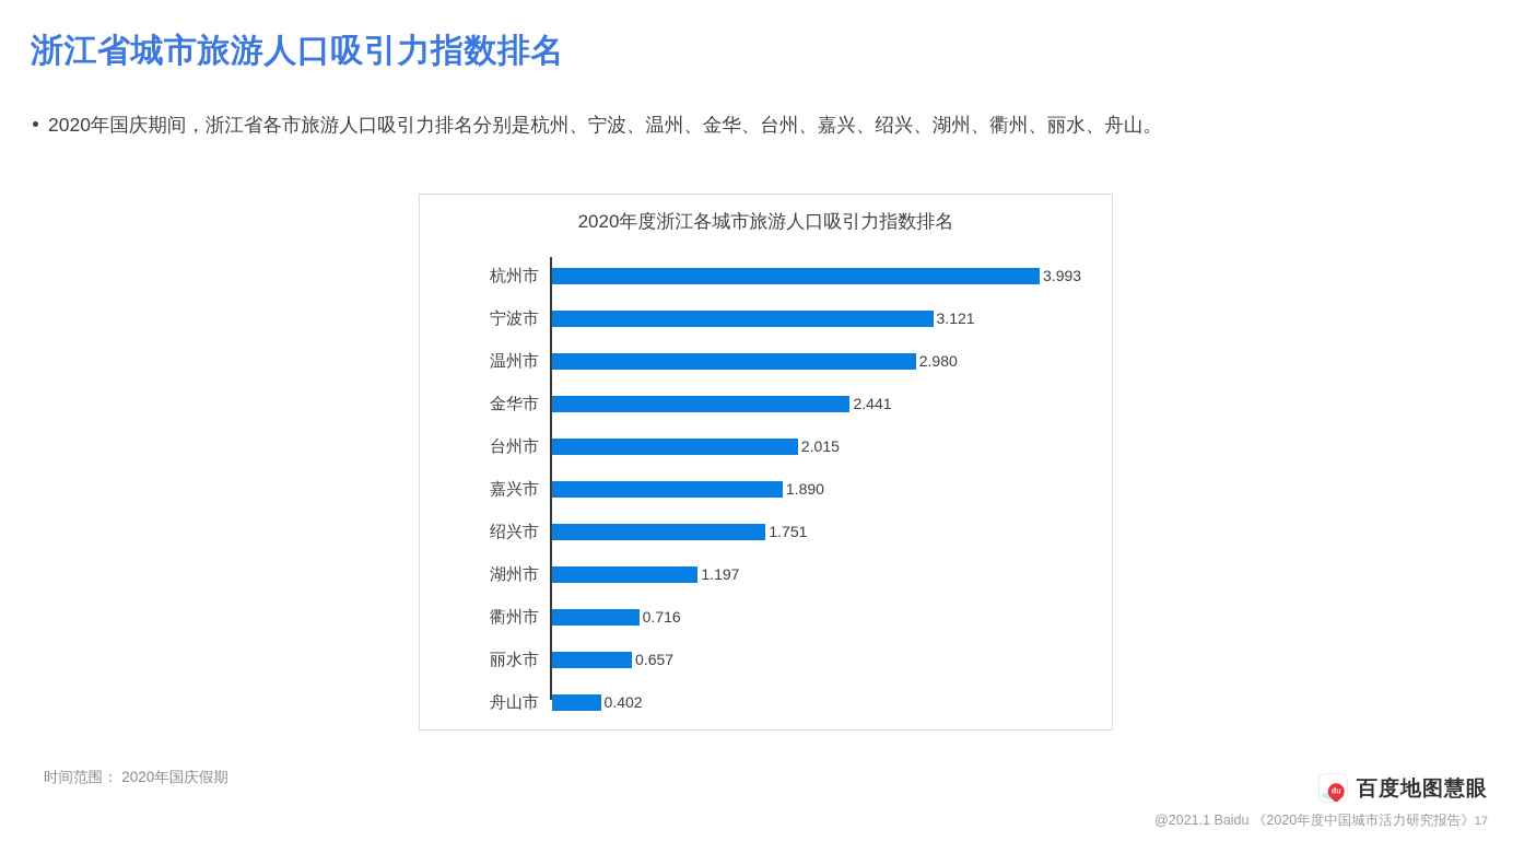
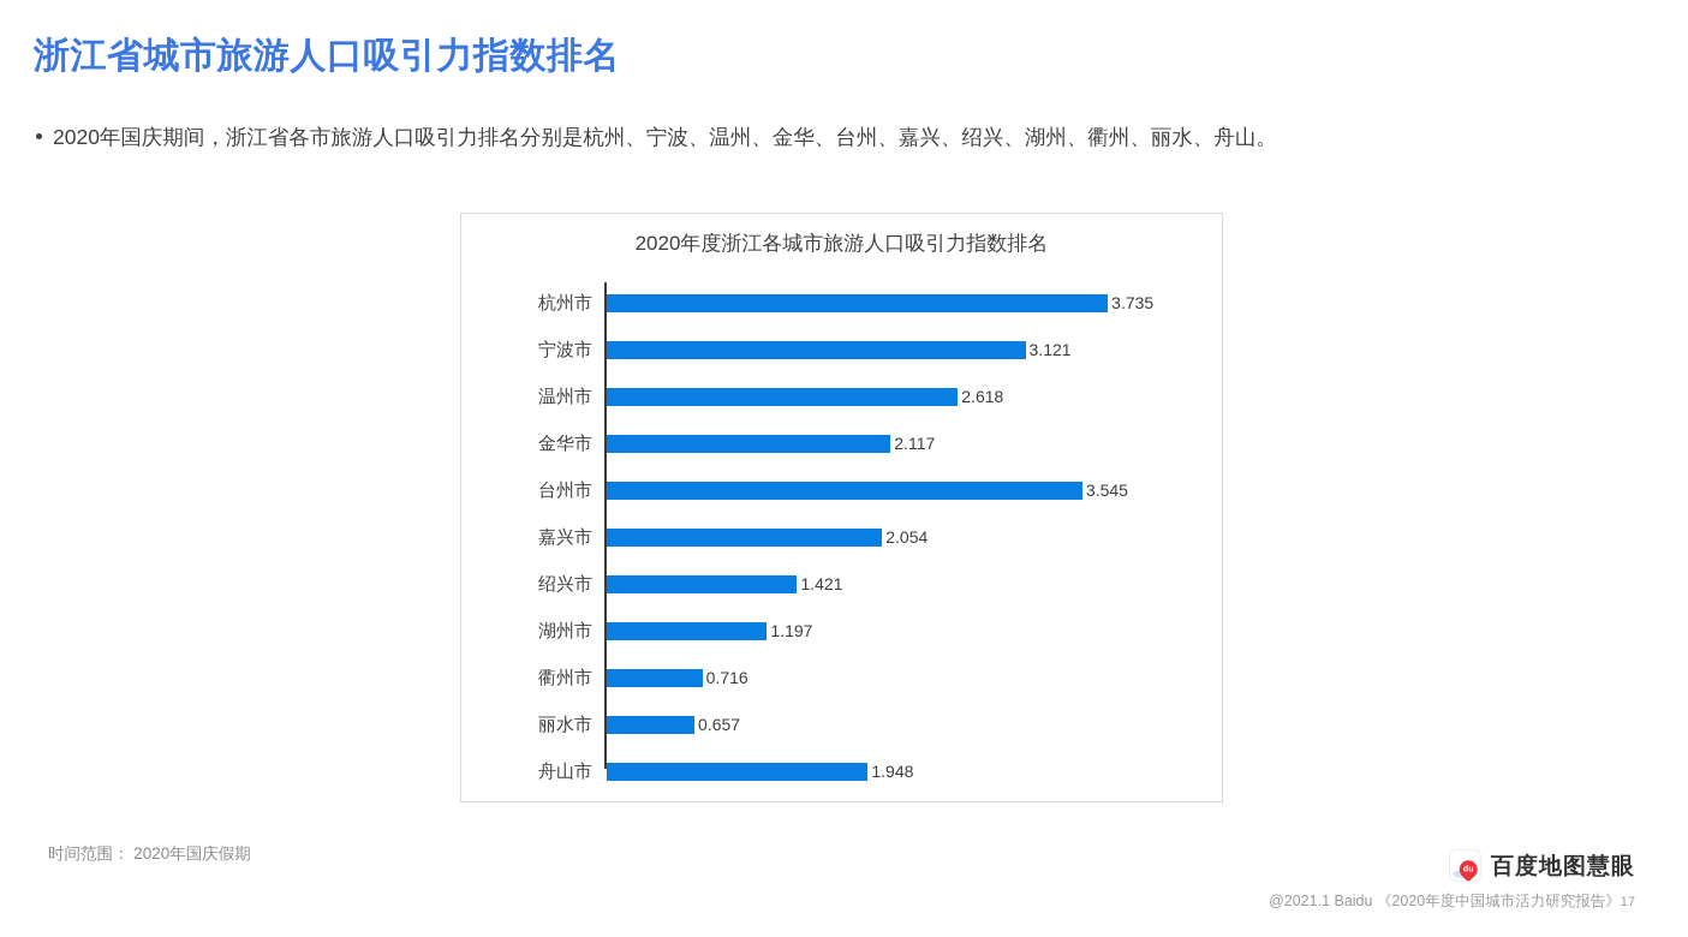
杭州市: 3.993 -> 3.735
温州市: 2.980 -> 2.618
金华市: 2.441 -> 2.117
台州市: 2.015 -> 3.545
嘉兴市: 1.890 -> 2.054
绍兴市: 1.751 -> 1.421
舟山市: 0.402 -> 1.948
